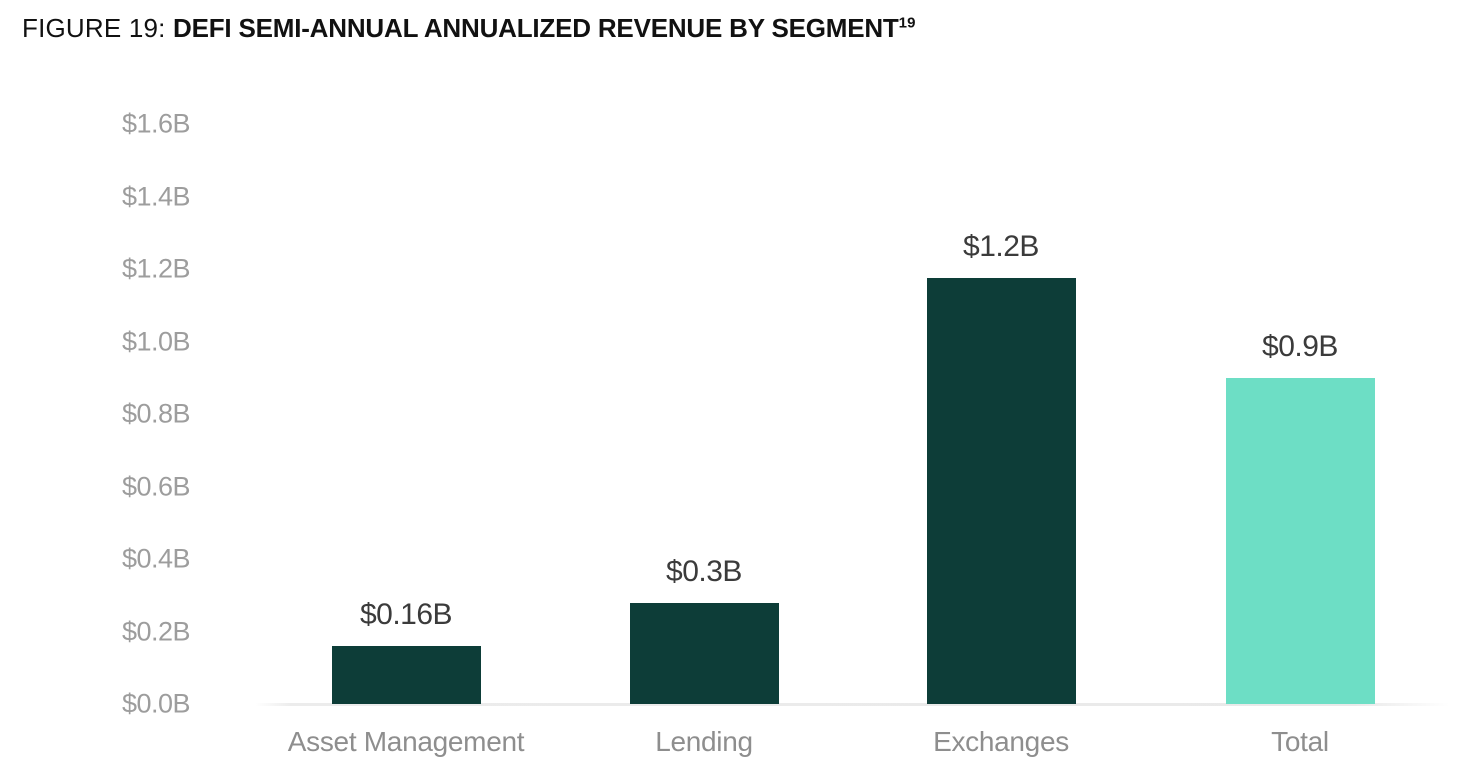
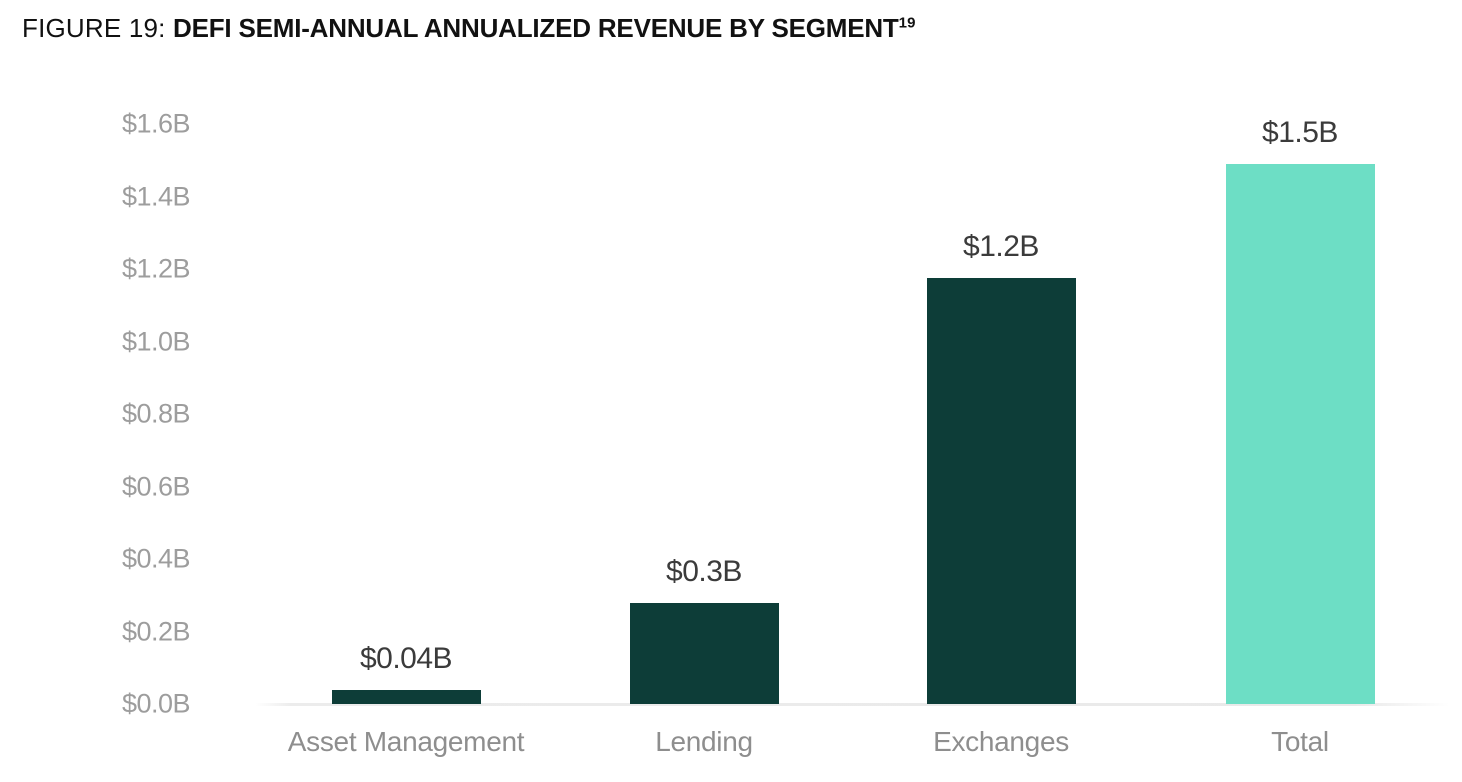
Asset Management: $0.16B -> $0.04B
Total: $0.9B -> $1.5B
